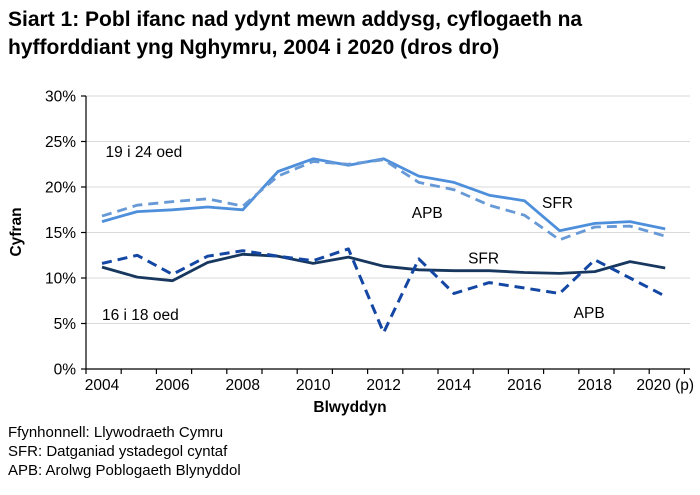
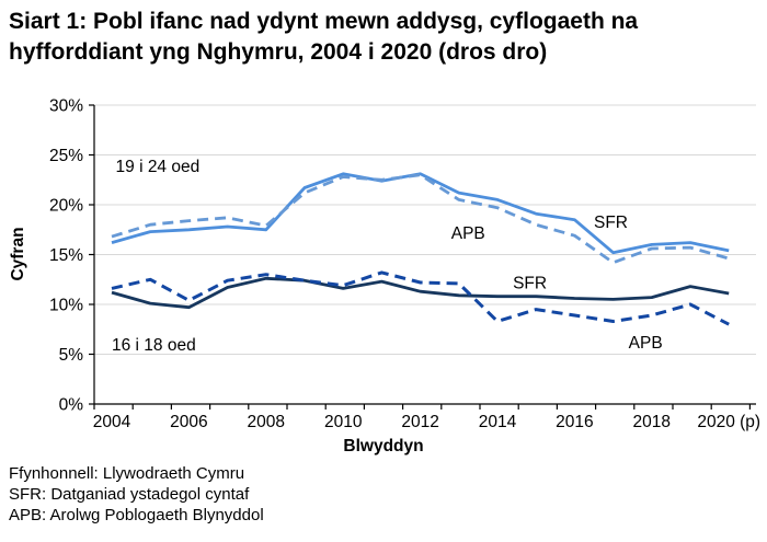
16 i 18 oed APB/2012: 4% -> 12%
16 i 18 oed APB/2018: 12% -> 9%
